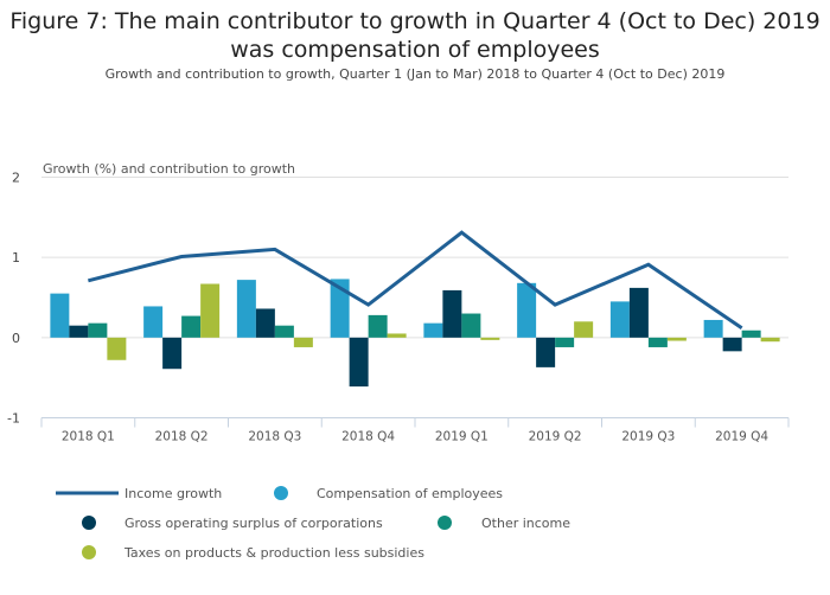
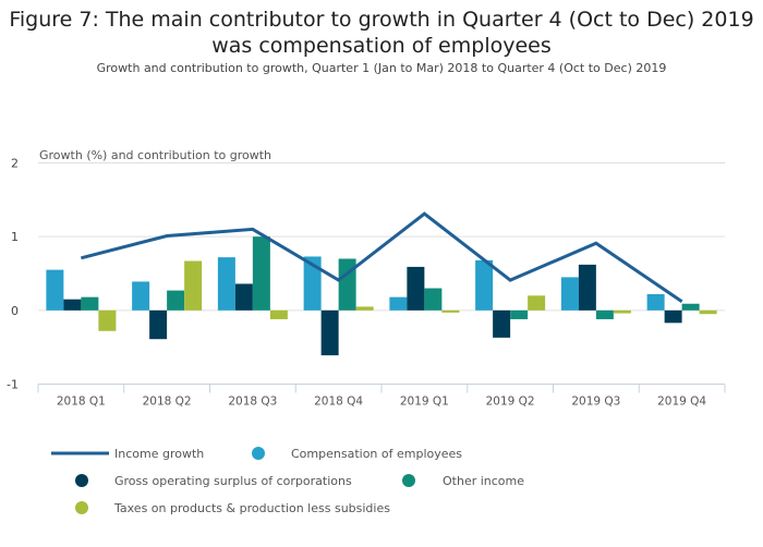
Other income/2018 Q3: 0.1 -> 1.0
Other income/2018 Q4: 0.3 -> 0.7
